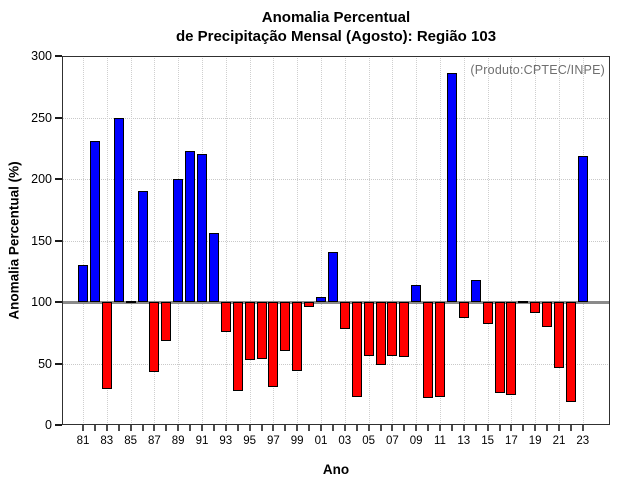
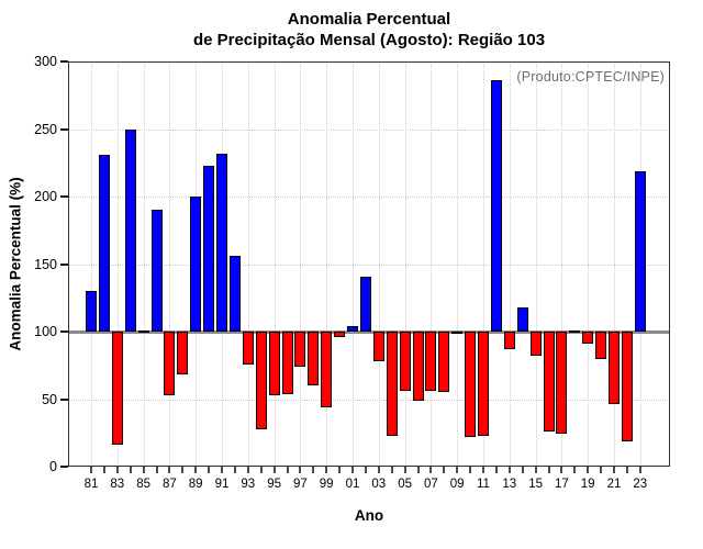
83: 29 -> 16
87: 43 -> 53
91: 220 -> 232
97: 31 -> 74
09: 114 -> 98
